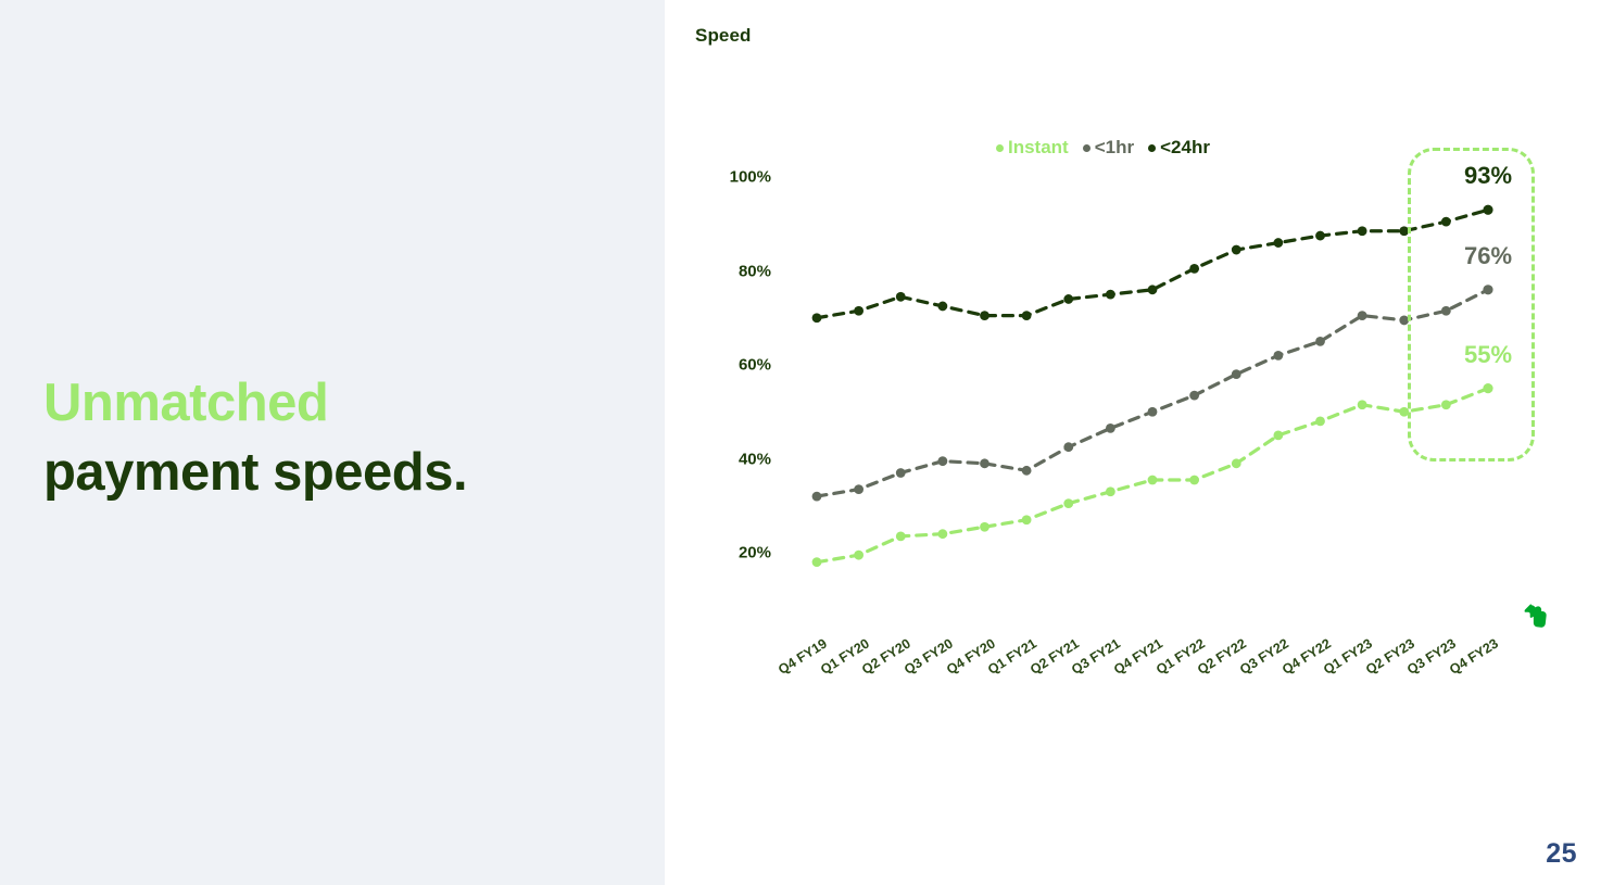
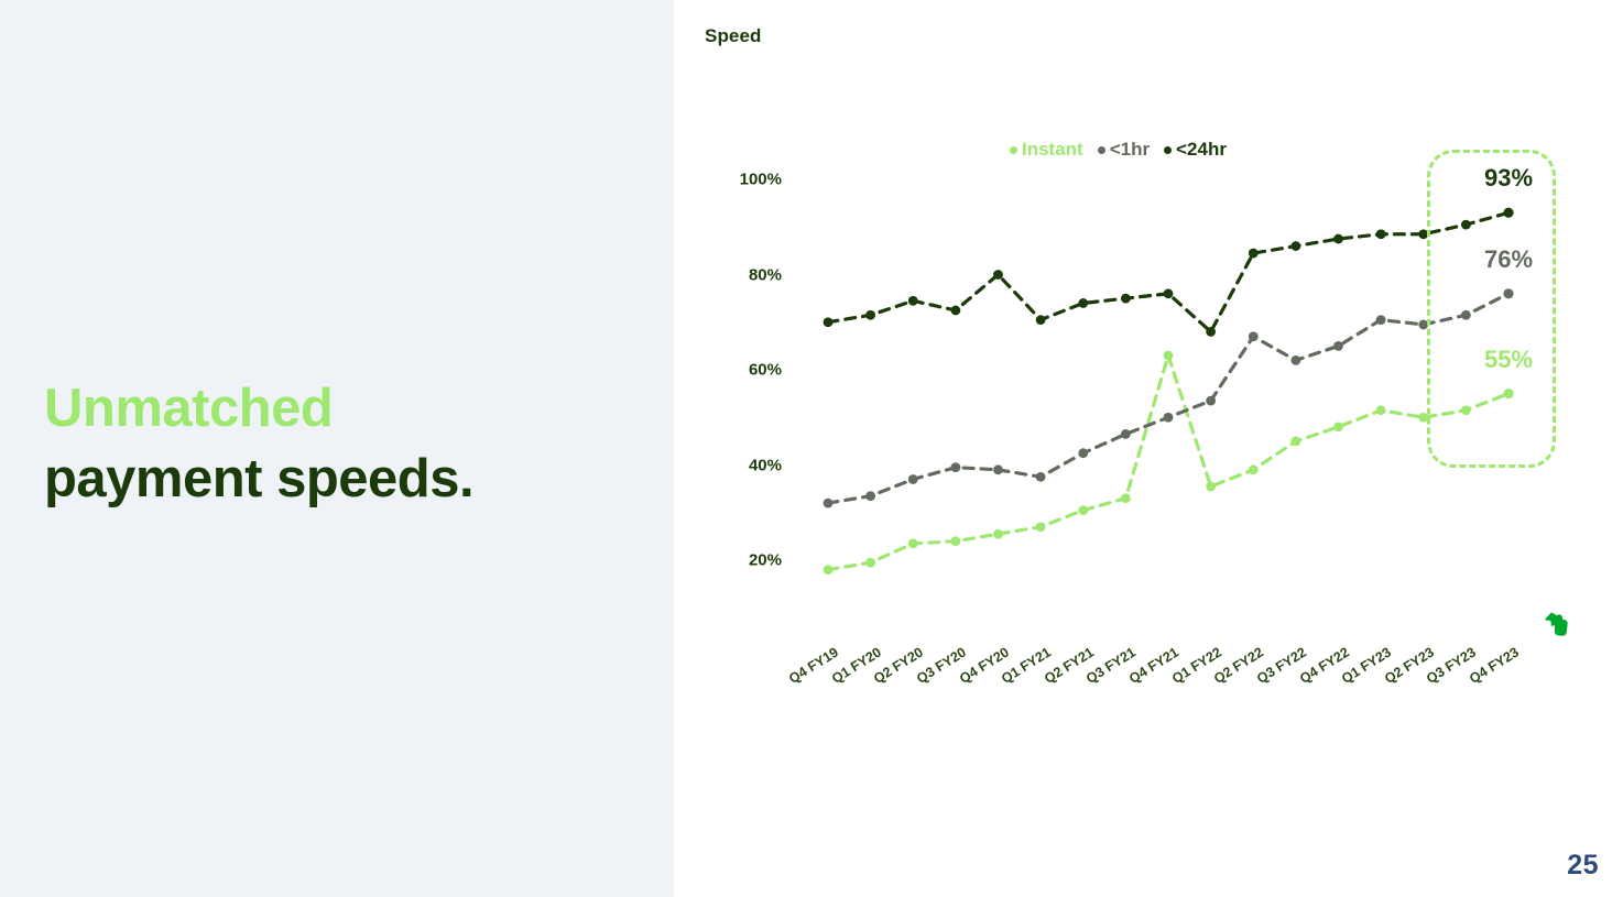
<24hr/Q4 FY20: 70% -> 80%
Instant/Q4 FY21: 36% -> 63%
<24hr/Q1 FY22: 80% -> 68%
<1hr/Q2 FY22: 58% -> 67%
